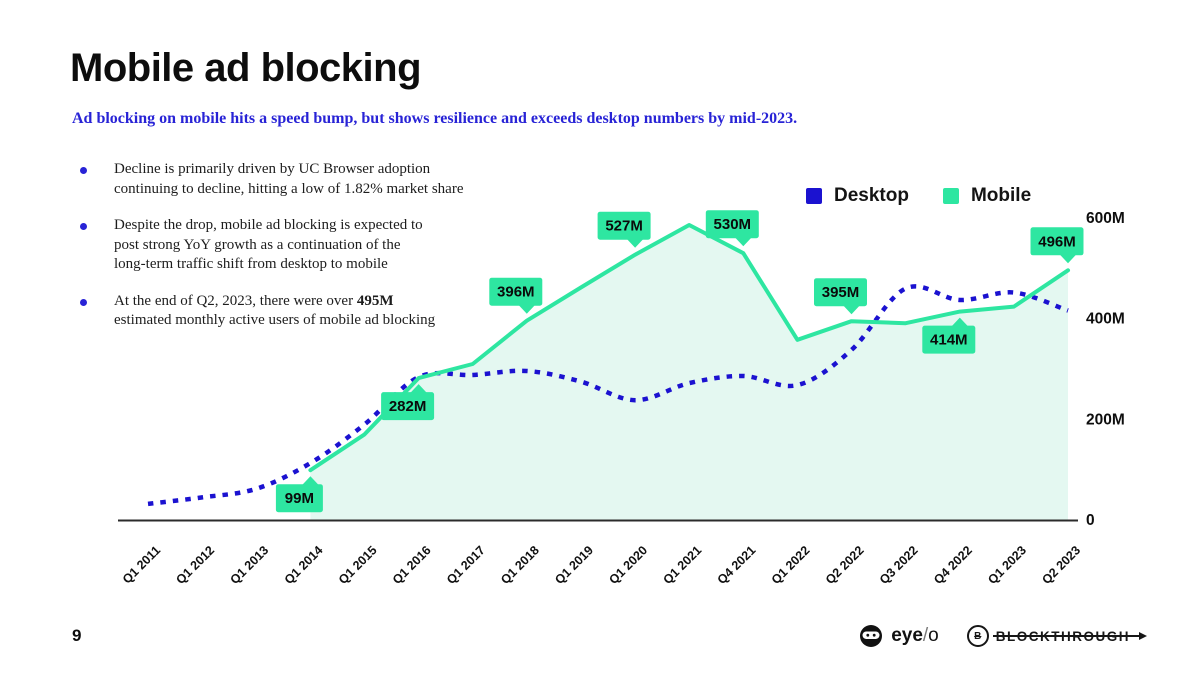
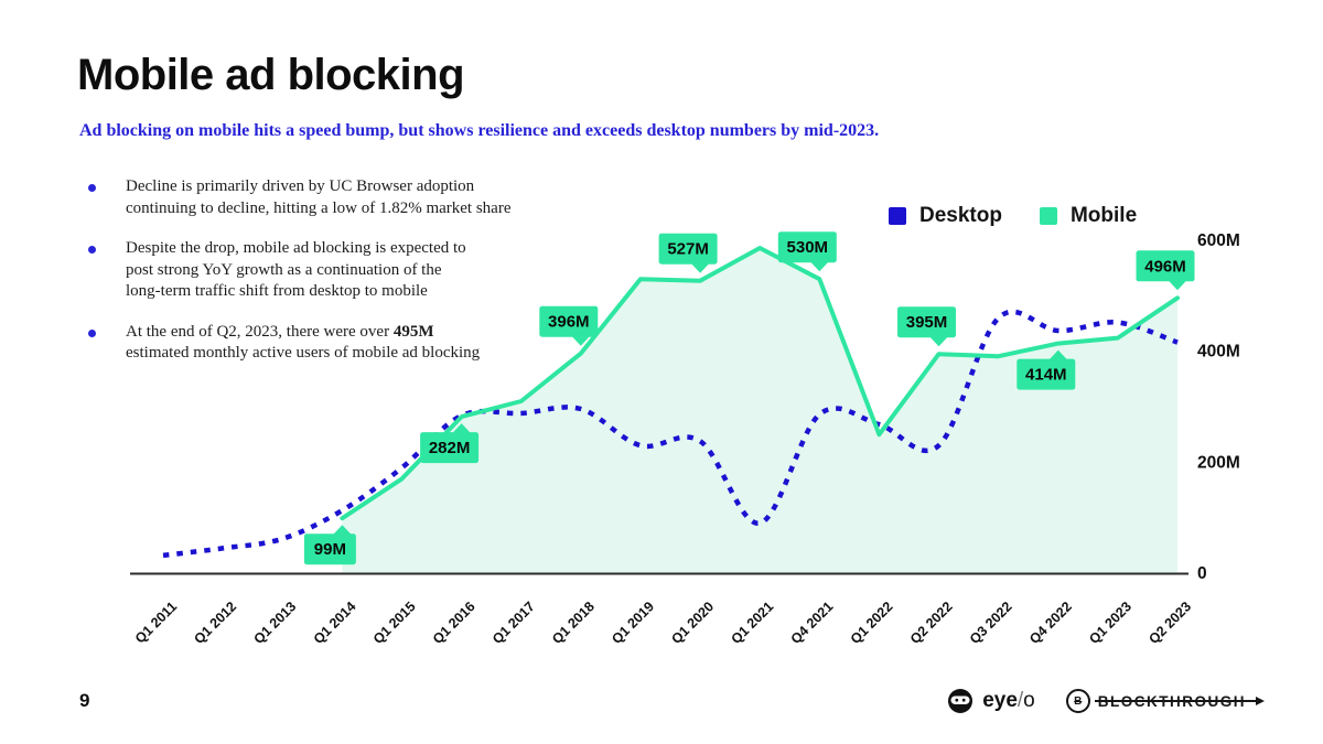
Desktop/Q1 2019: 280M -> 230M
Mobile/Q1 2019: 460M -> 530M
Desktop/Q1 2021: 270M -> 90M
Mobile/Q1 2022: 360M -> 250M
Desktop/Q2 2022: 340M -> 230M
